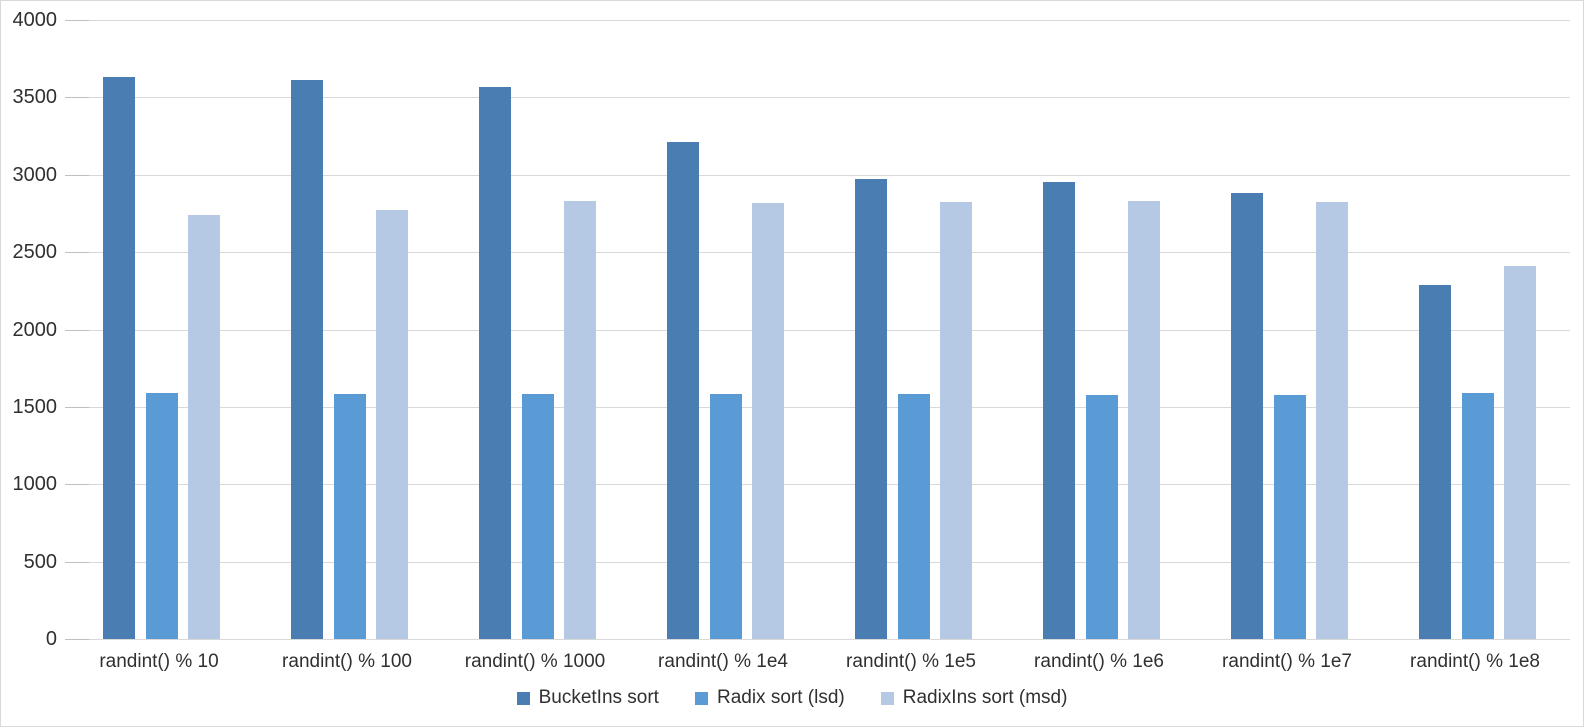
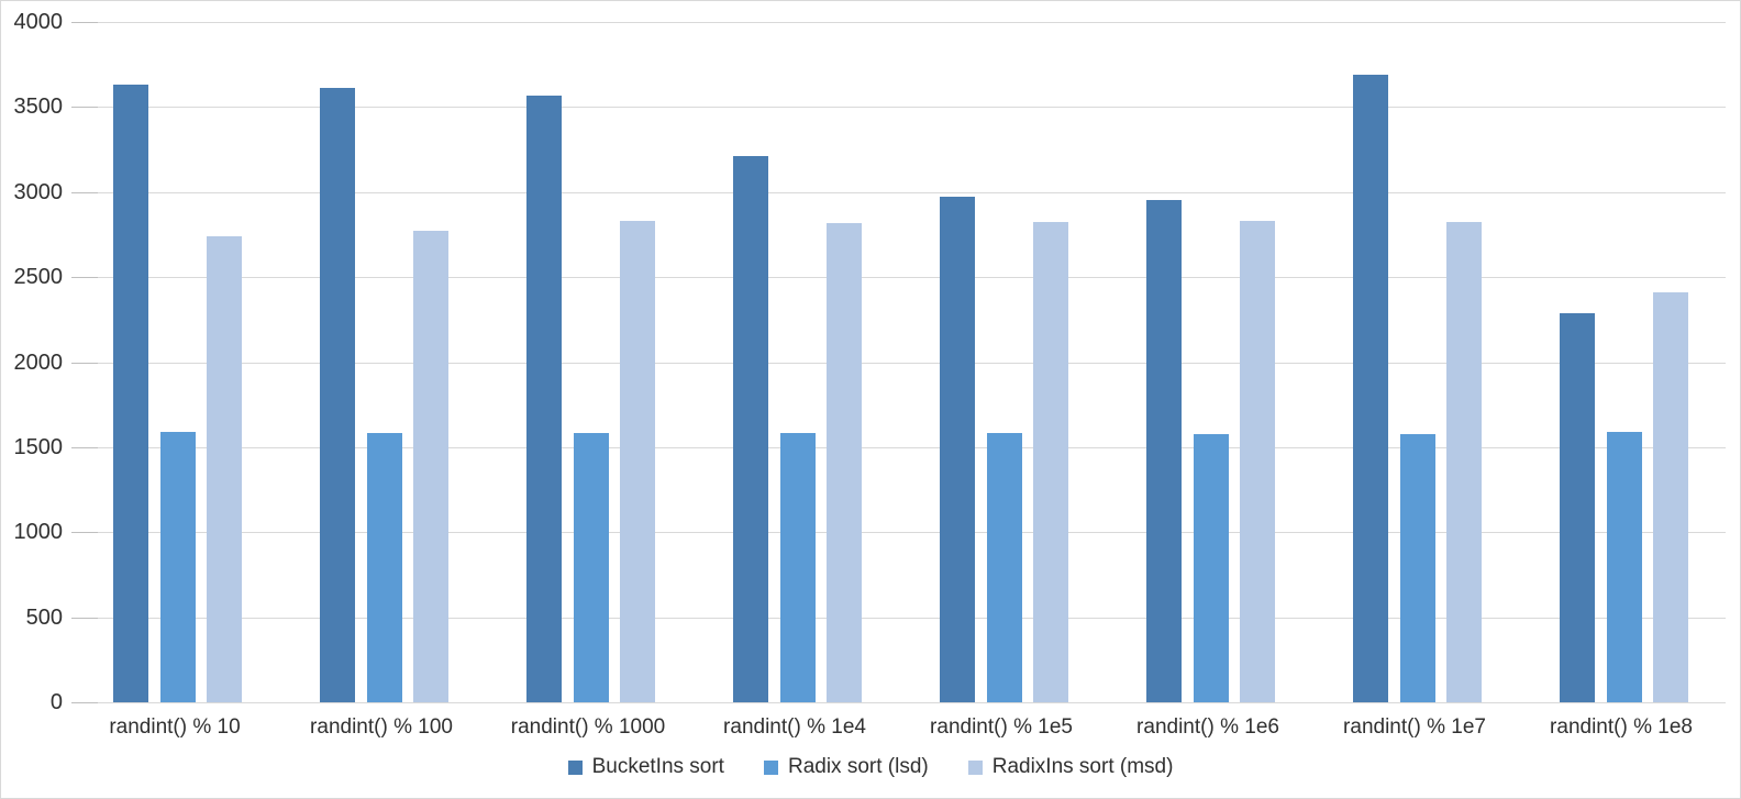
BucketIns sort/randint() % 1e7: 2880 -> 3690
